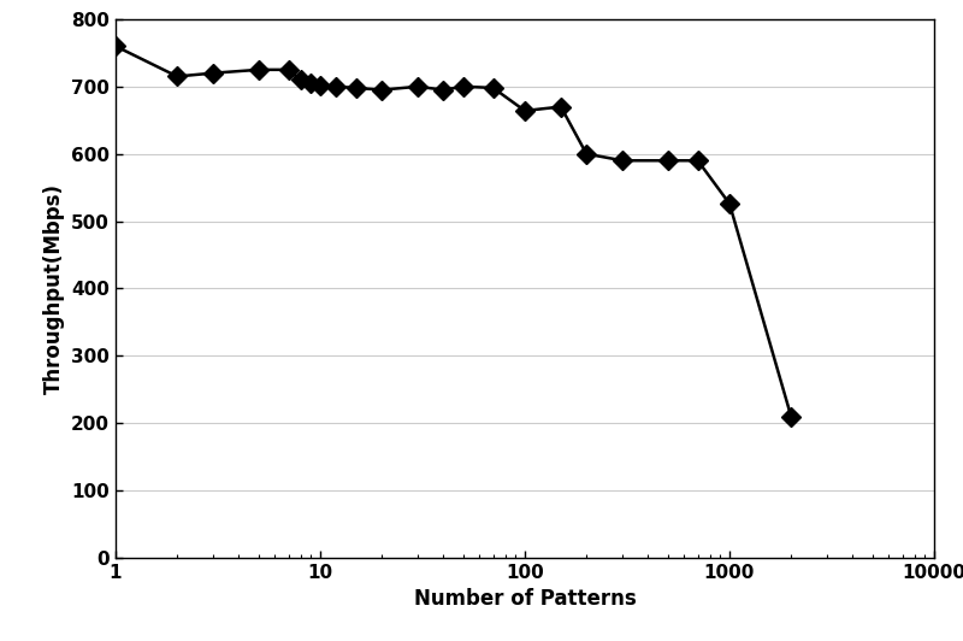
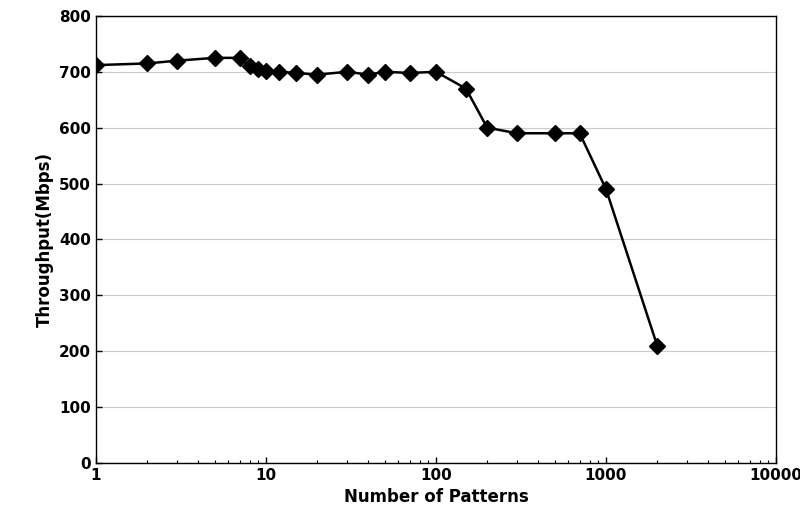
1: 760 -> 712
100: 664 -> 700
1000: 526 -> 490
